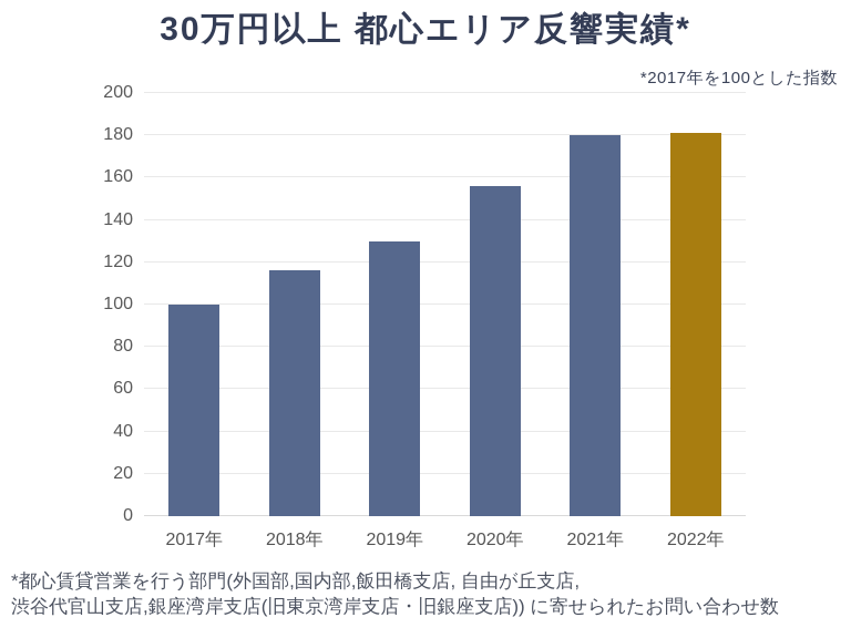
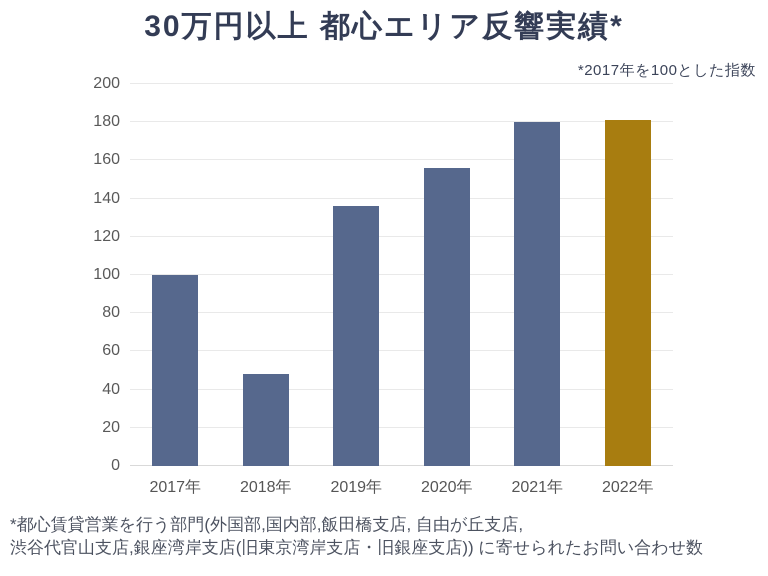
2018年: 116 -> 48
2019年: 130 -> 136
